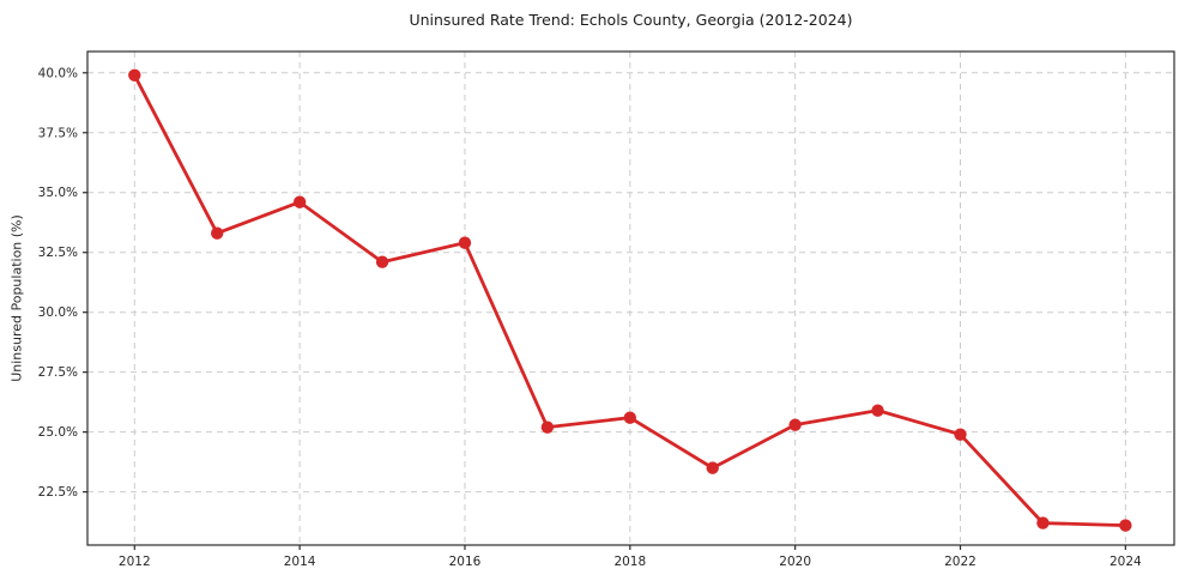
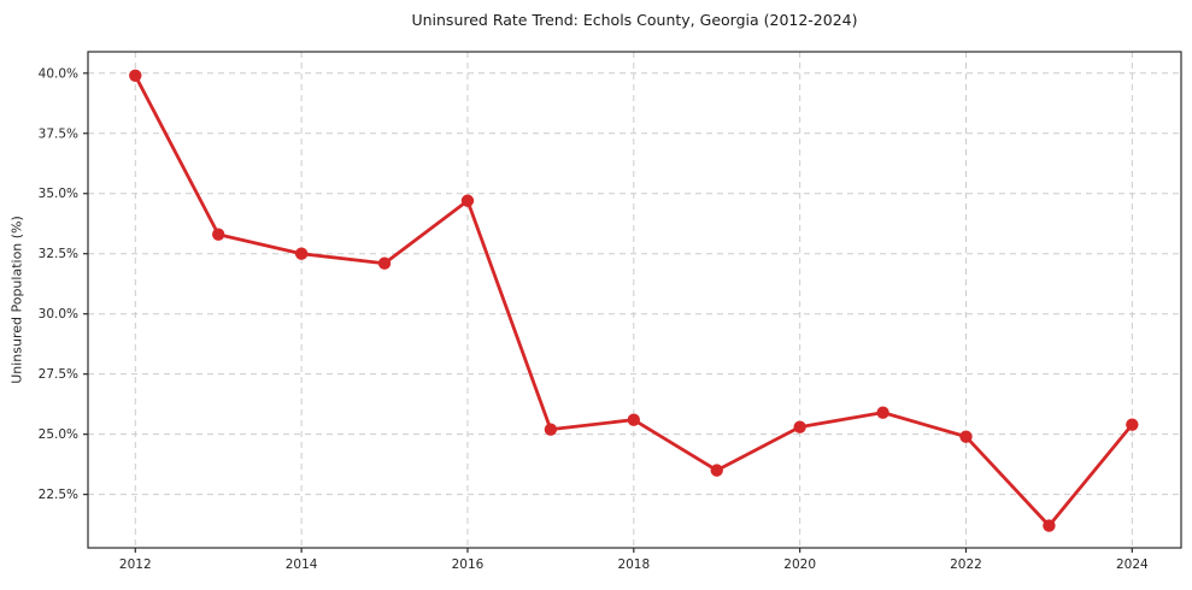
2014: 34.6% -> 32.5%
2016: 32.9% -> 34.7%
2024: 21.1% -> 25.4%
